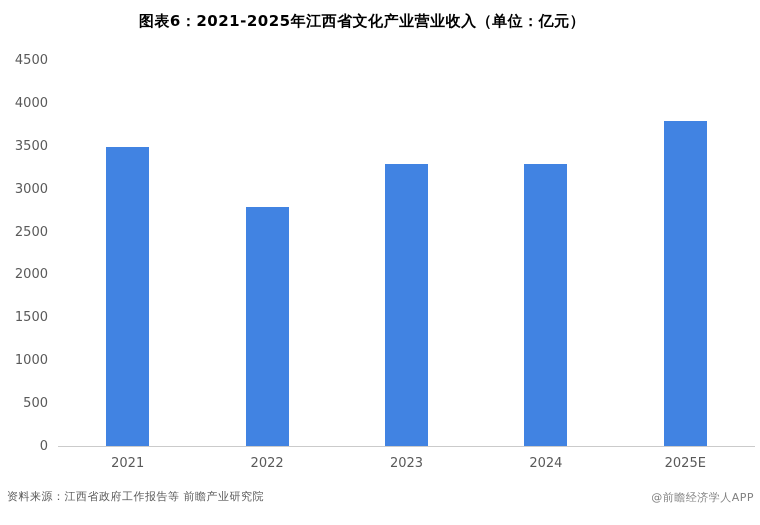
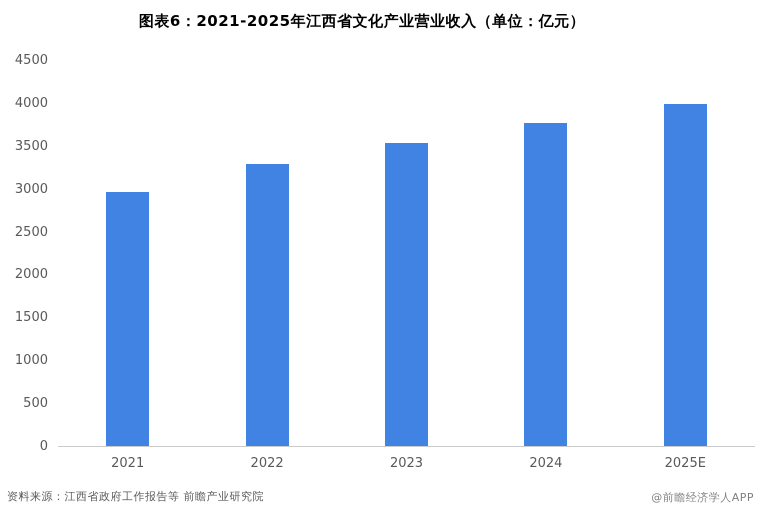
2021: 3500 -> 3000
2022: 2800 -> 3300
2023: 3300 -> 3600
2024: 3300 -> 3800
2025E: 3800 -> 4000
